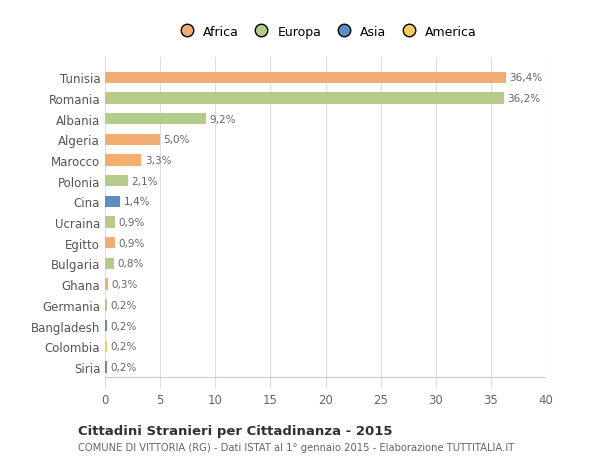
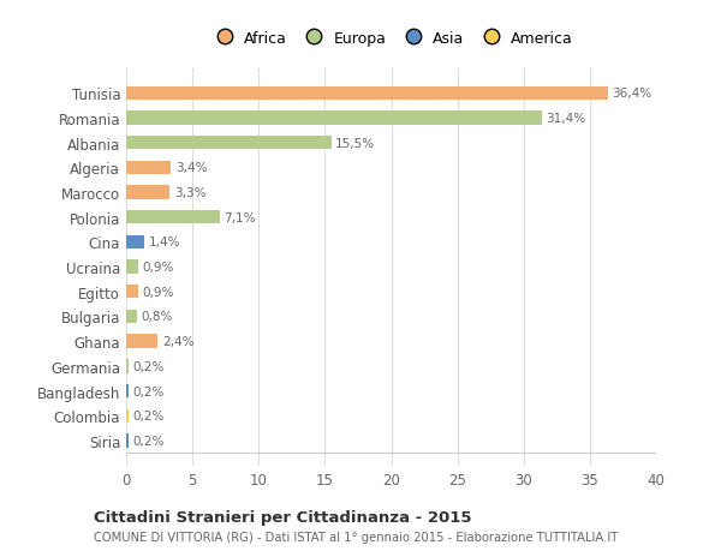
Romania: 36,2% -> 31,4%
Albania: 9,2% -> 15,5%
Algeria: 5,0% -> 3,4%
Polonia: 2,1% -> 7,1%
Ghana: 0,3% -> 2,4%
